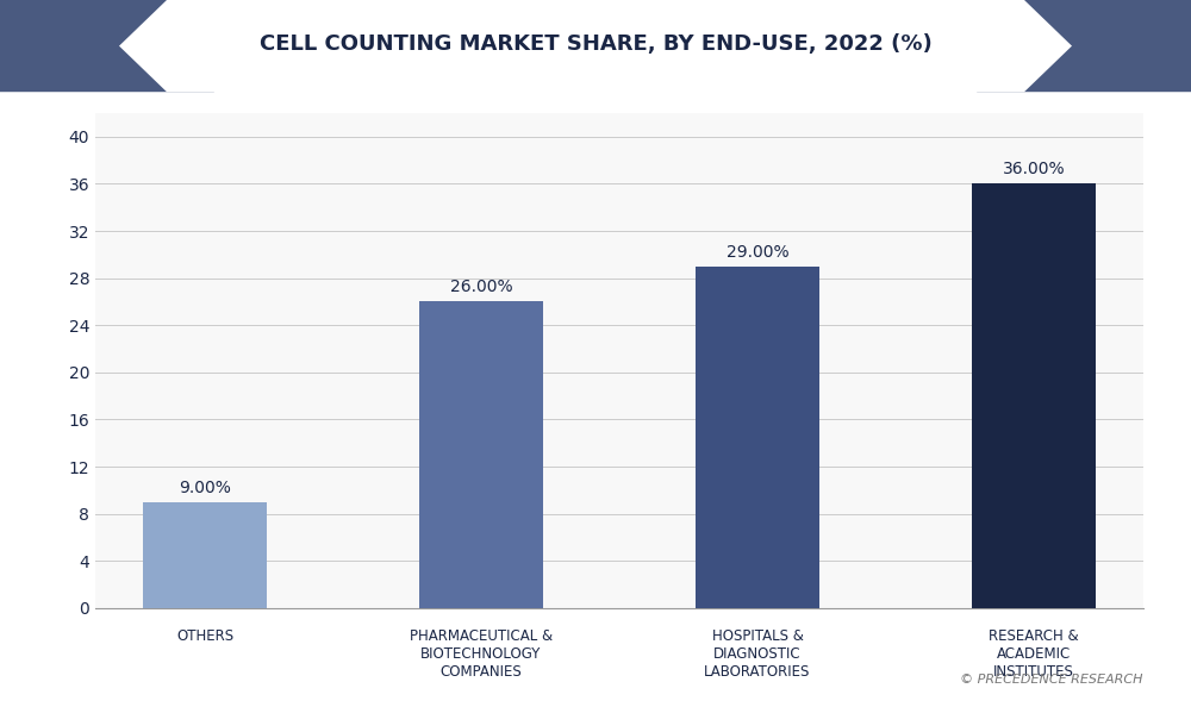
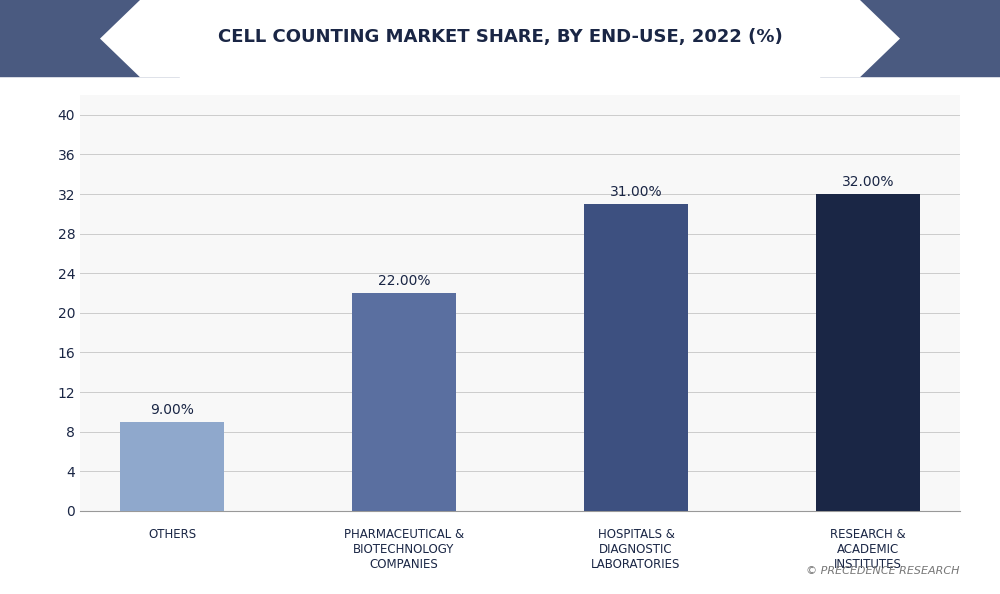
PHARMACEUTICAL & BIOTECHNOLOGY COMPANIES: 26.00% -> 22.00%
HOSPITALS & DIAGNOSTIC LABORATORIES: 29.00% -> 31.00%
RESEARCH & ACADEMIC INSTITUTES: 36.00% -> 32.00%
